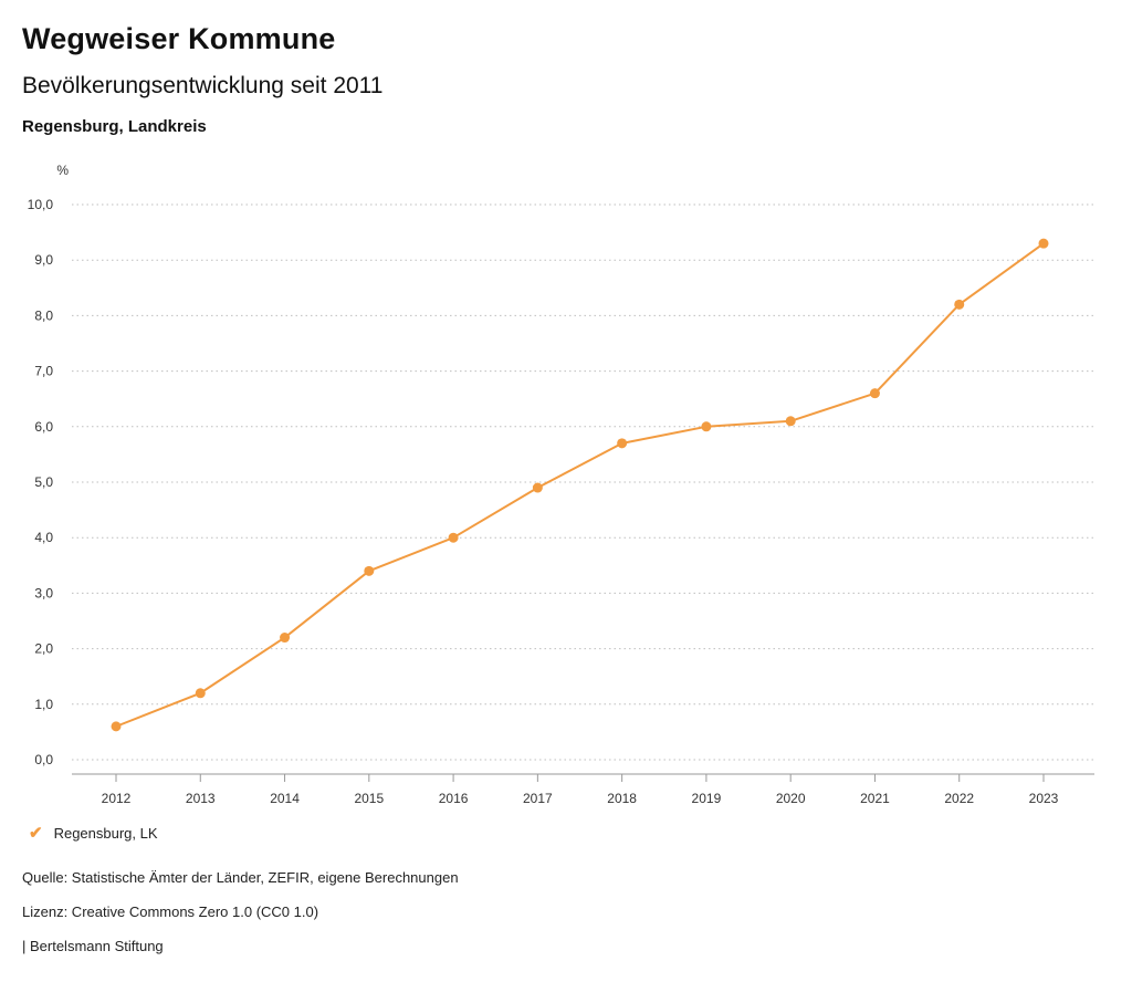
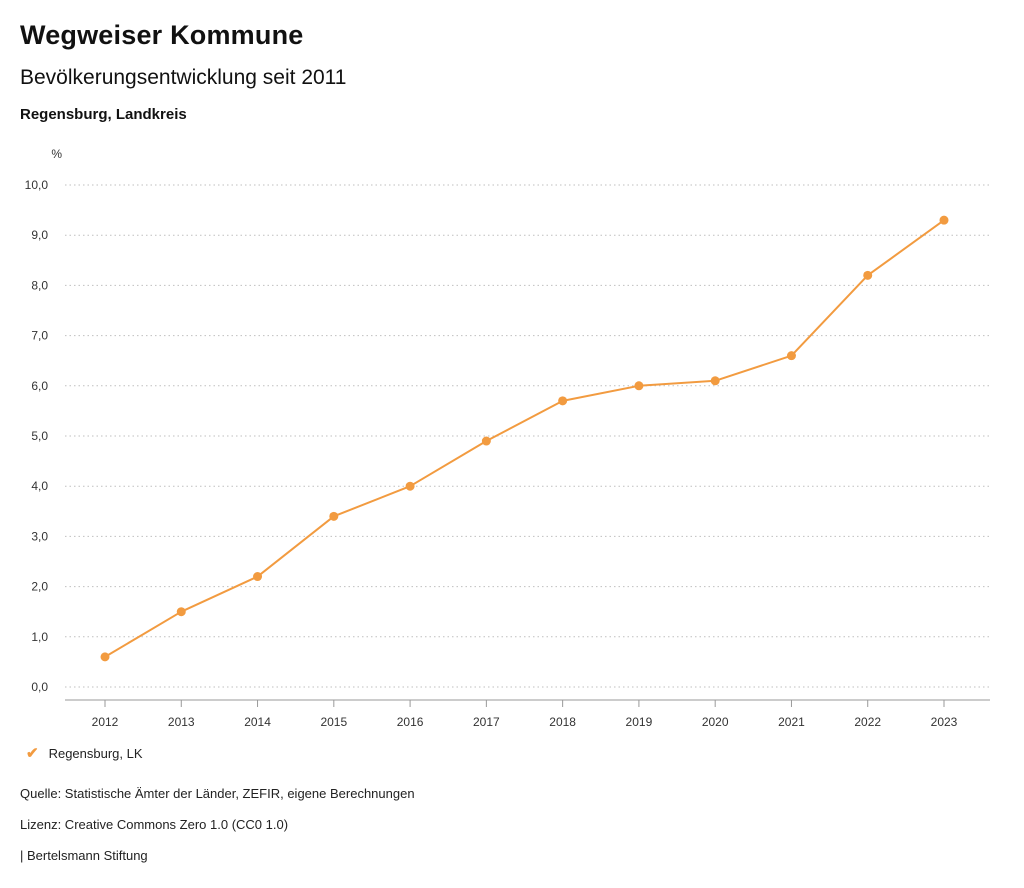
2013: 1,2 -> 1,5
